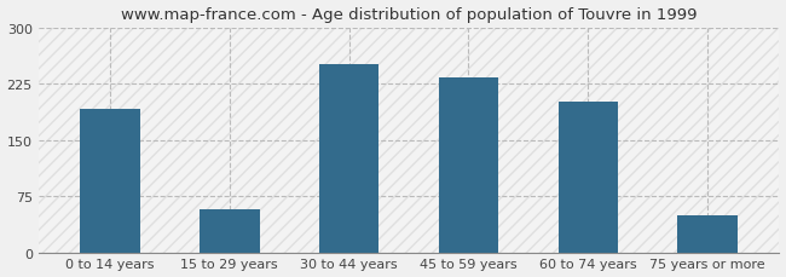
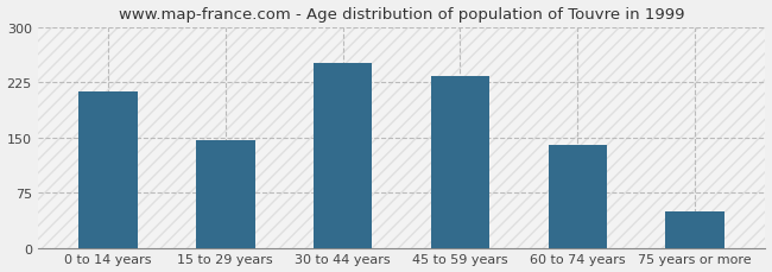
0 to 14 years: 192 -> 213
15 to 29 years: 58 -> 147
60 to 74 years: 202 -> 140
